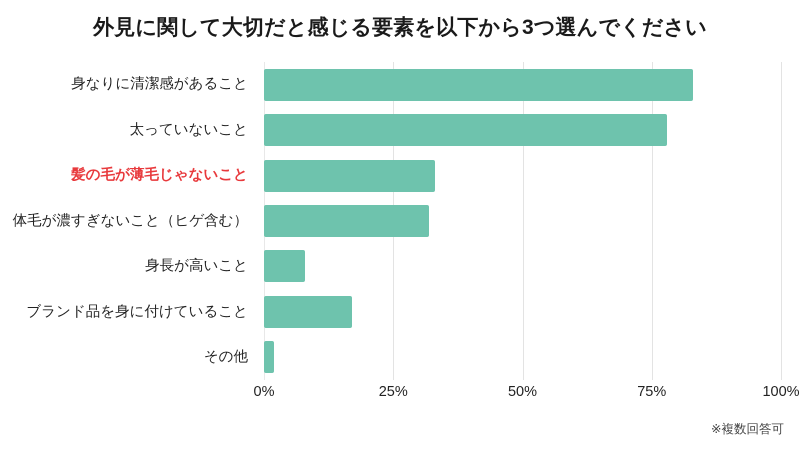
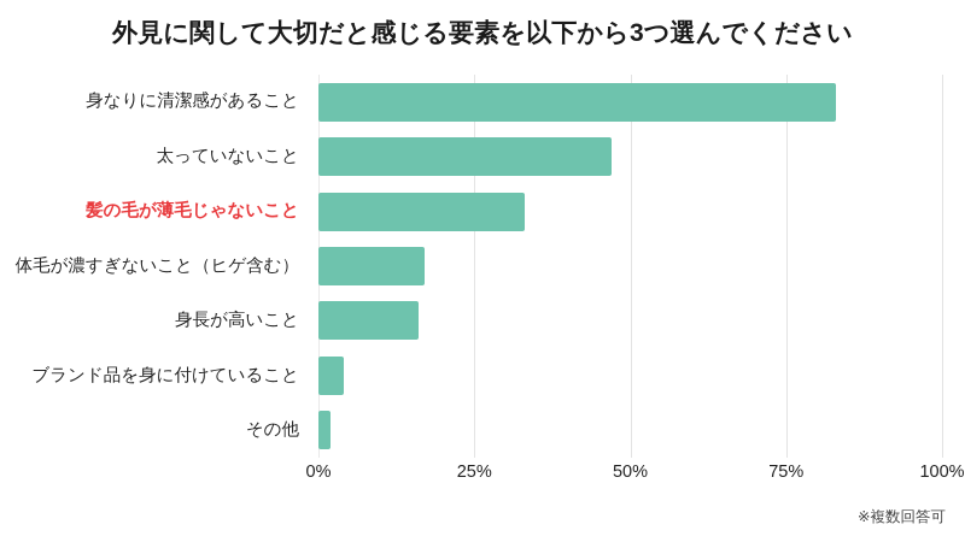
太っていないこと: 78% -> 47%
体毛が濃すぎないこと（ヒゲ含む）: 32% -> 17%
身長が高いこと: 8% -> 16%
ブランド品を身に付けていること: 17% -> 4%
